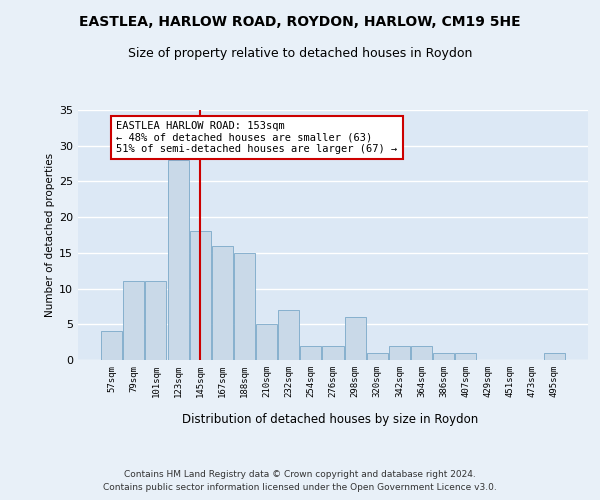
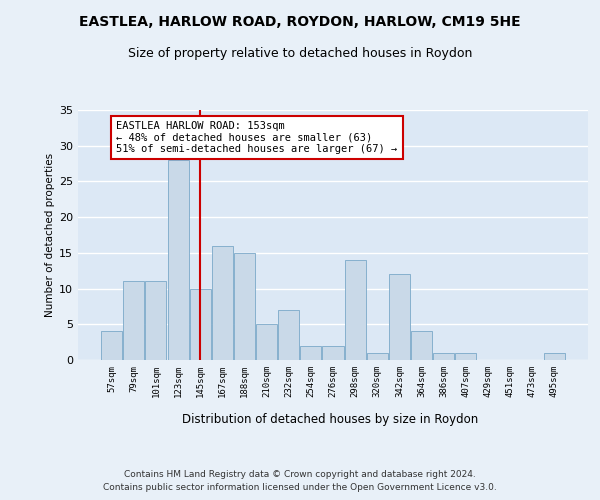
145sqm: 18 -> 10
298sqm: 6 -> 14
342sqm: 2 -> 12
364sqm: 2 -> 4
